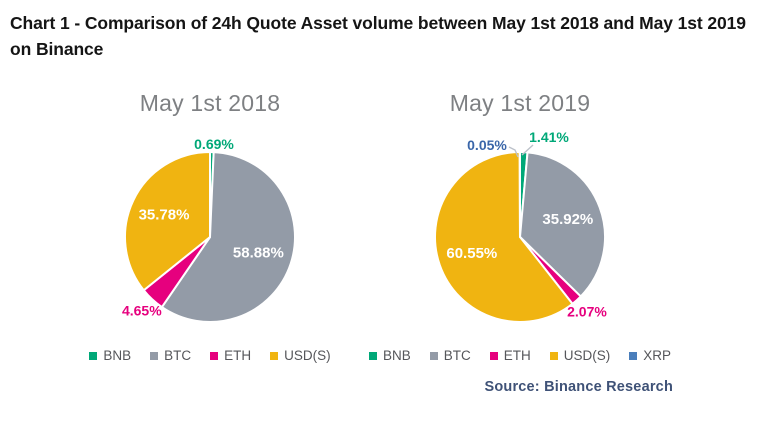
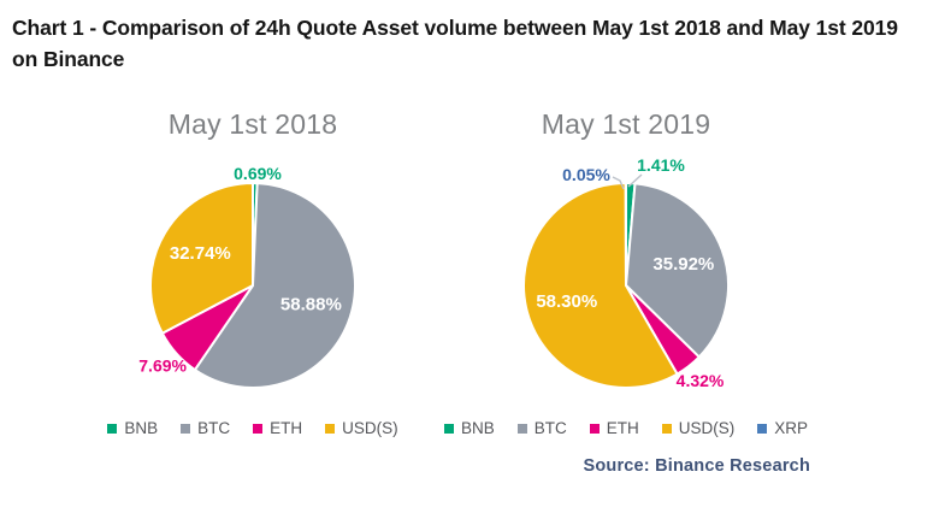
May 1st 2018/ETH: 4.65% -> 7.69%
May 1st 2018/USD(S): 35.78% -> 32.74%
May 1st 2019/ETH: 2.07% -> 4.32%
May 1st 2019/USD(S): 60.55% -> 58.30%
